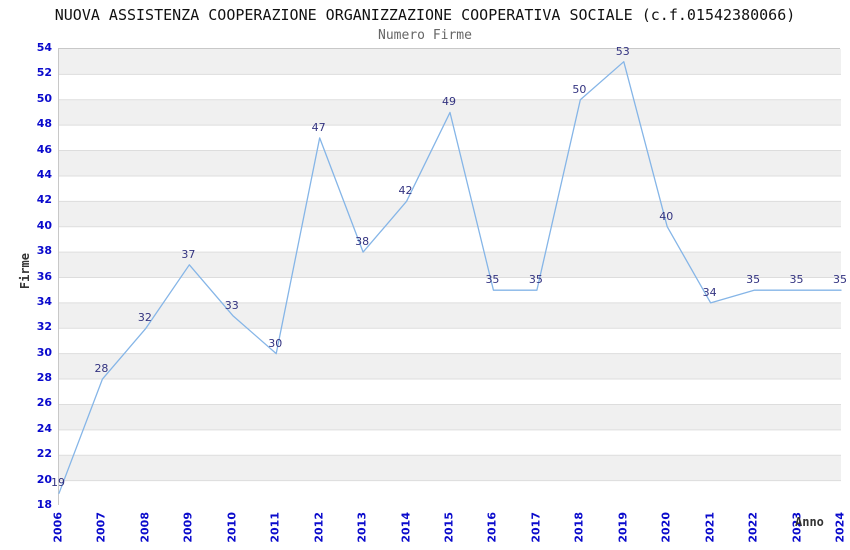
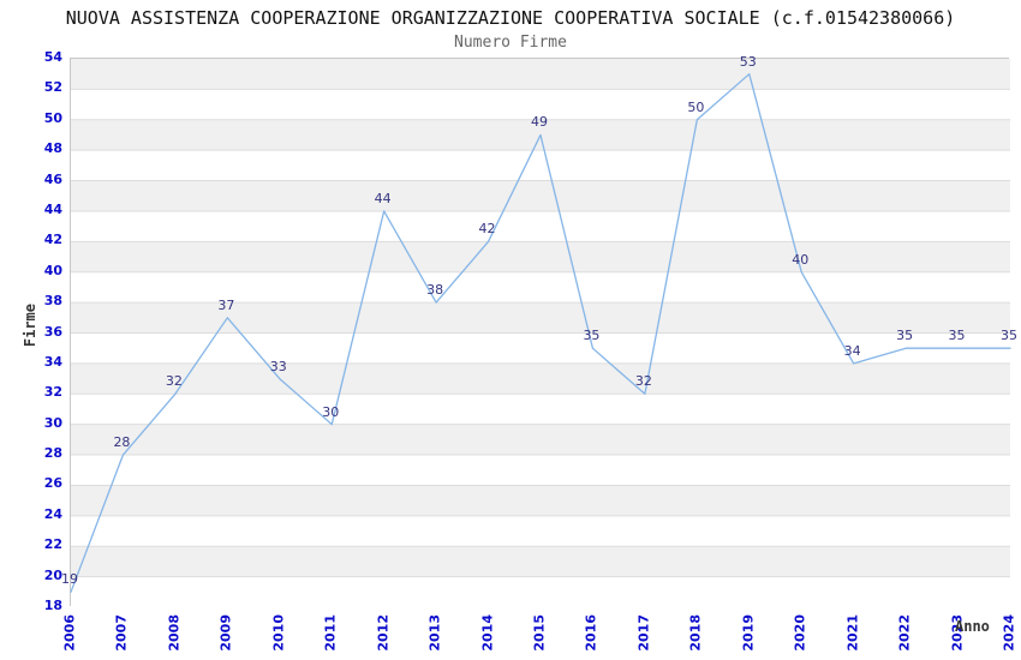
2012: 47 -> 44
2017: 35 -> 32
